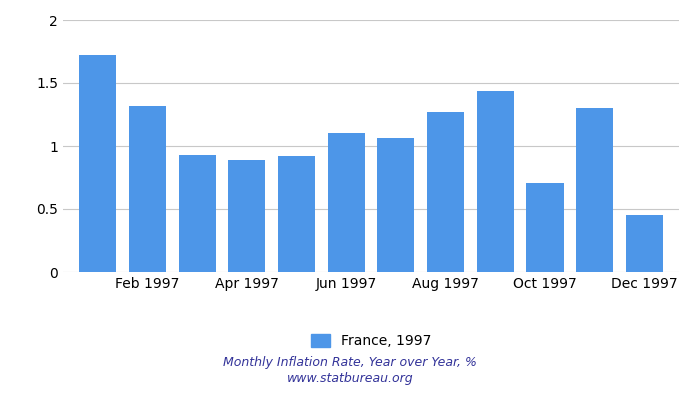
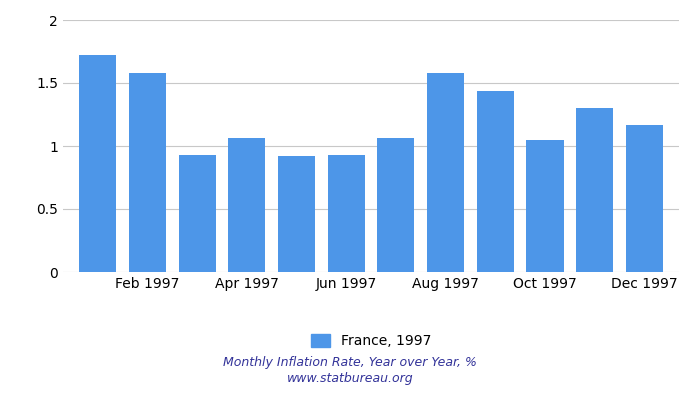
Feb 1997: 1.32 -> 1.58
Apr 1997: 0.89 -> 1.06
Jun 1997: 1.10 -> 0.93
Aug 1997: 1.27 -> 1.58
Oct 1997: 0.71 -> 1.05
Dec 1997: 0.45 -> 1.17
